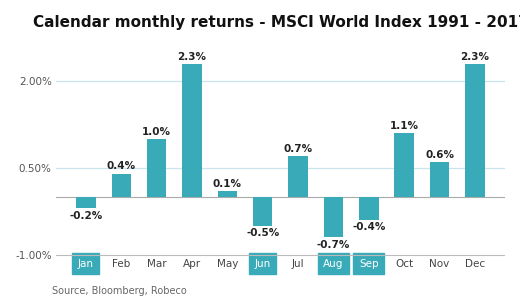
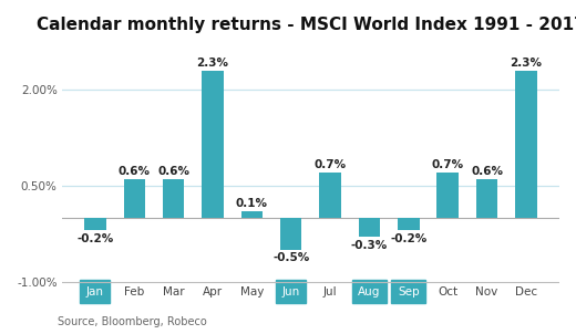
Feb: 0.4% -> 0.6%
Mar: 1.0% -> 0.6%
Aug: -0.7% -> -0.3%
Sep: -0.4% -> -0.2%
Oct: 1.1% -> 0.7%
